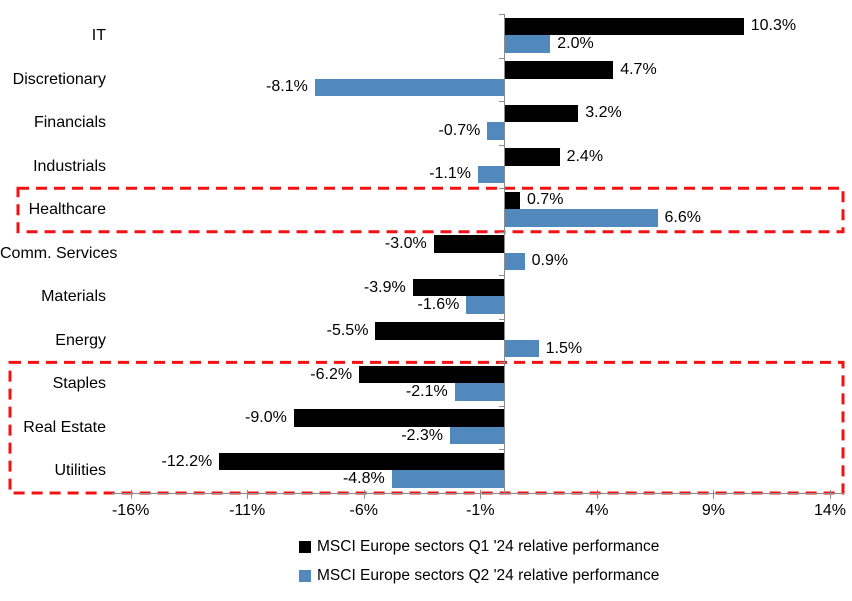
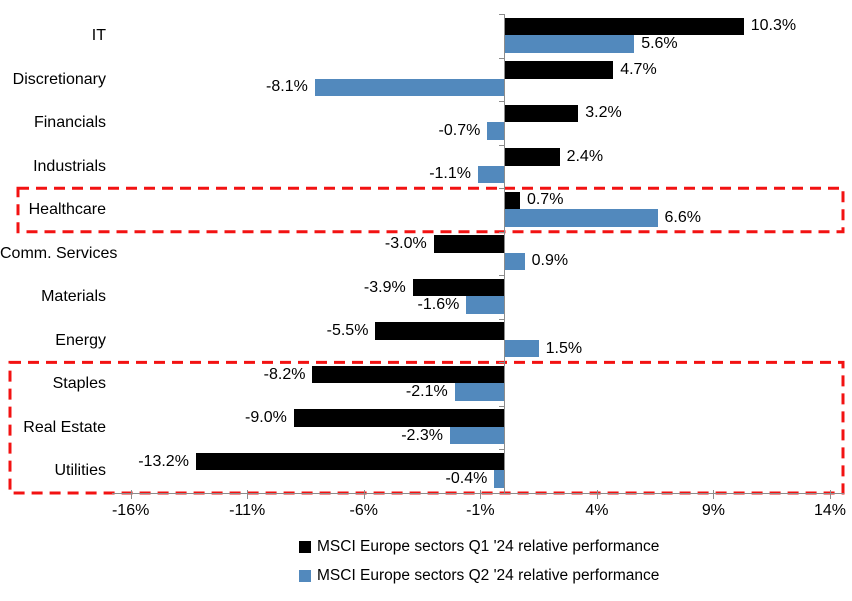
MSCI Europe sectors Q2 '24 relative performance/IT: 2.0% -> 5.6%
MSCI Europe sectors Q1 '24 relative performance/Staples: -6.2% -> -8.2%
MSCI Europe sectors Q1 '24 relative performance/Utilities: -12.2% -> -13.2%
MSCI Europe sectors Q2 '24 relative performance/Utilities: -4.8% -> -0.4%
